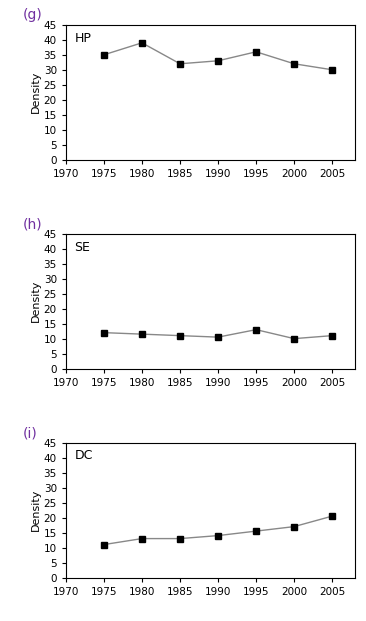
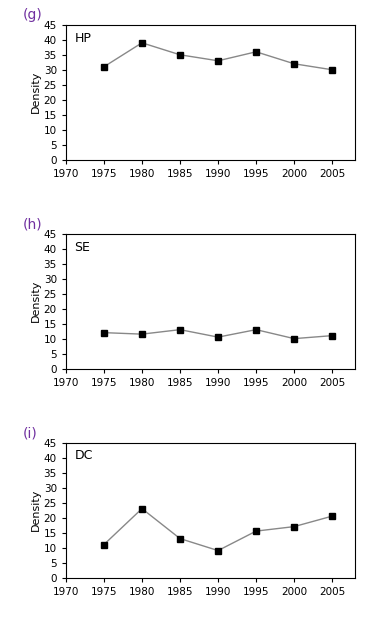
(g)/1975: 35 -> 31
(g)/1985: 32 -> 35
(h)/1985: 11.0 -> 13.0
(i)/1980: 13.0 -> 23.0
(i)/1990: 14.0 -> 9.0
